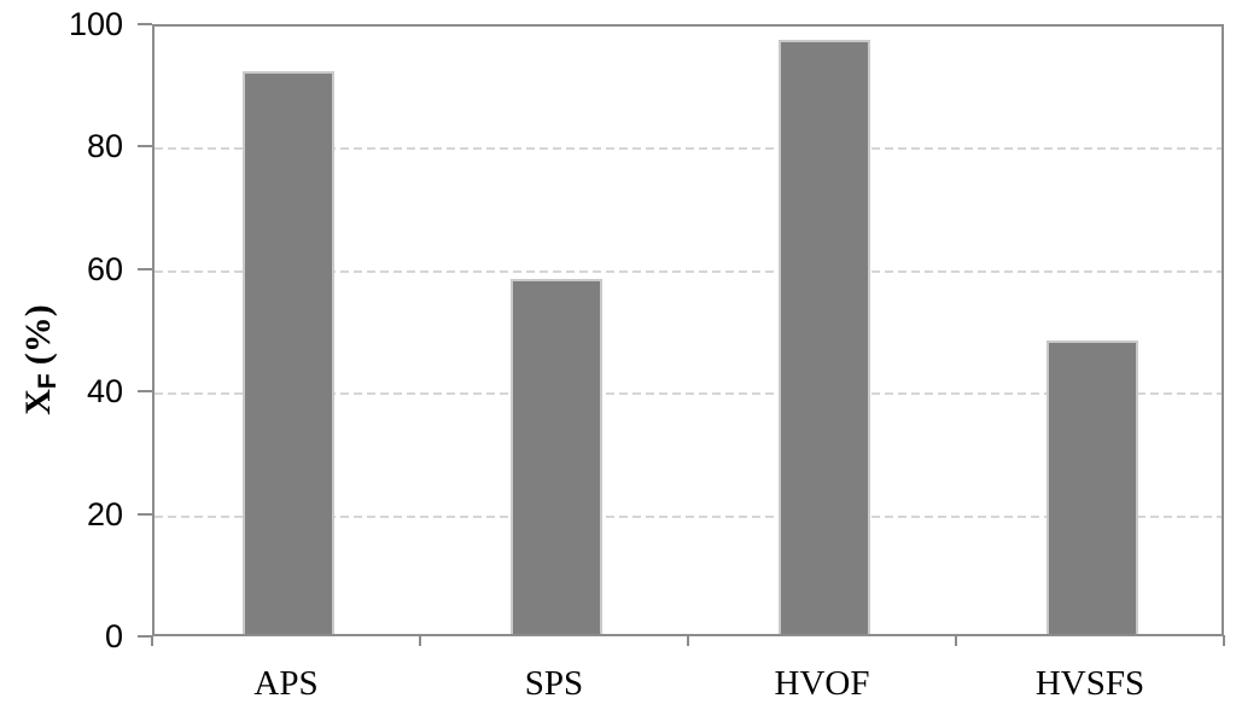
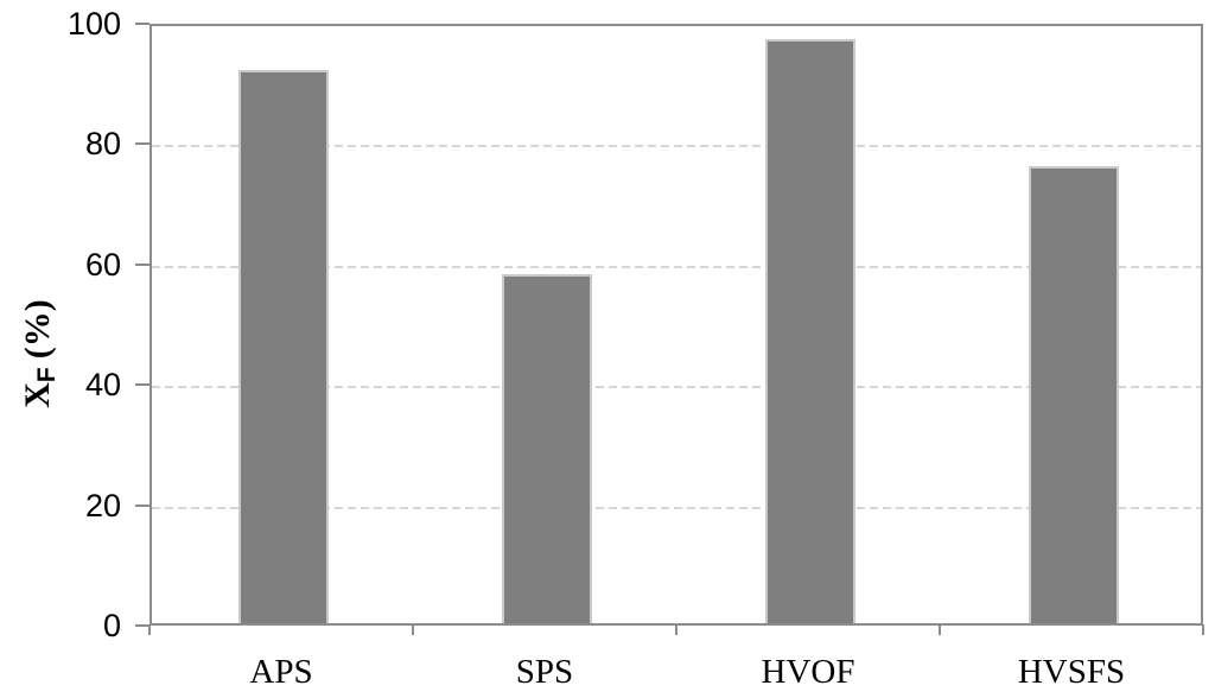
HVSFS: 48 -> 76
